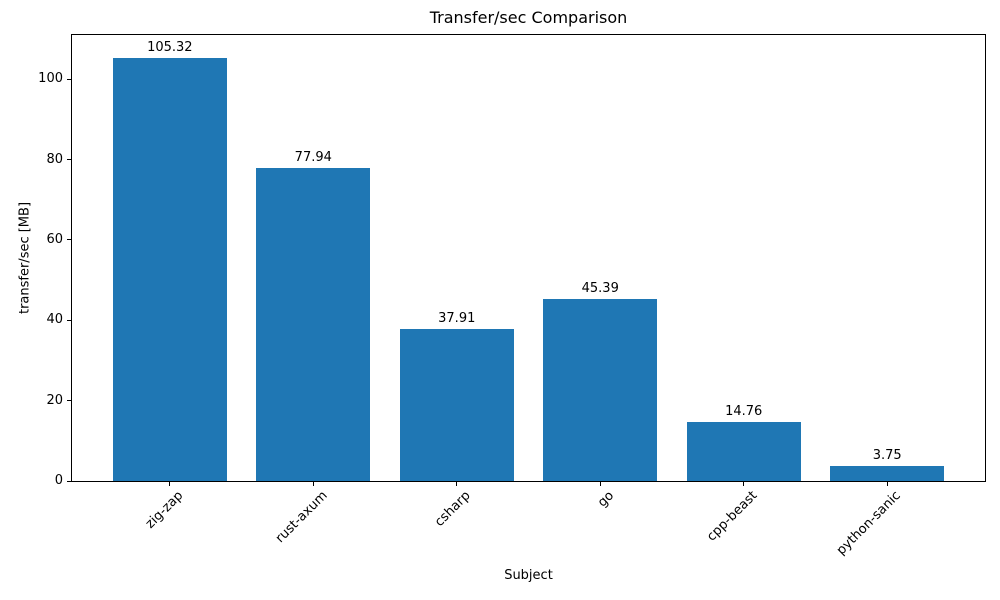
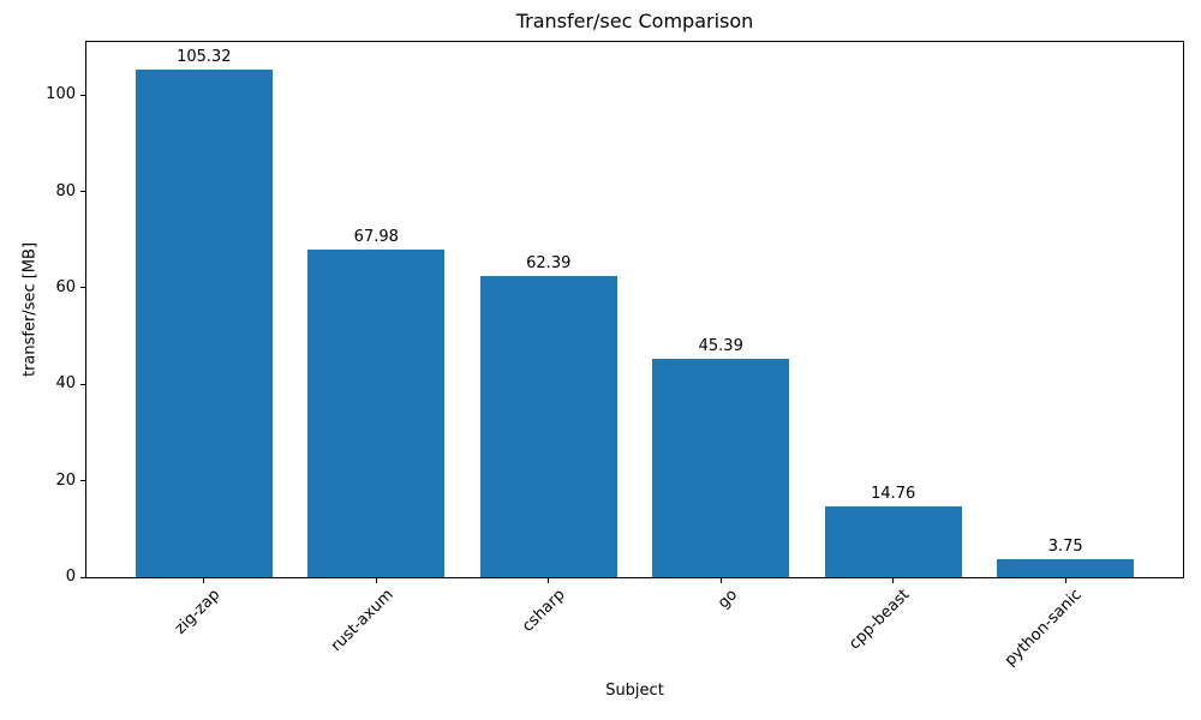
rust-axum: 77.94 -> 67.98
csharp: 37.91 -> 62.39
